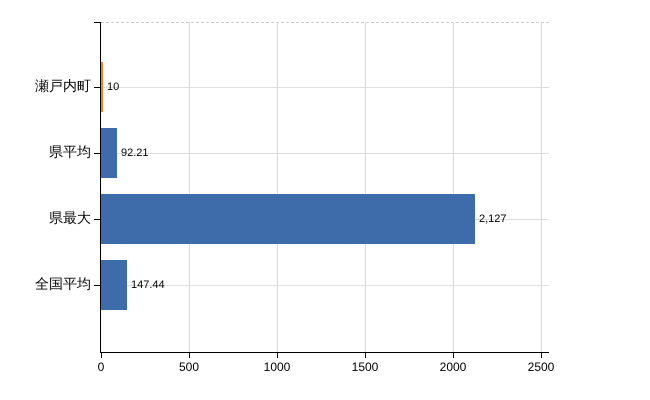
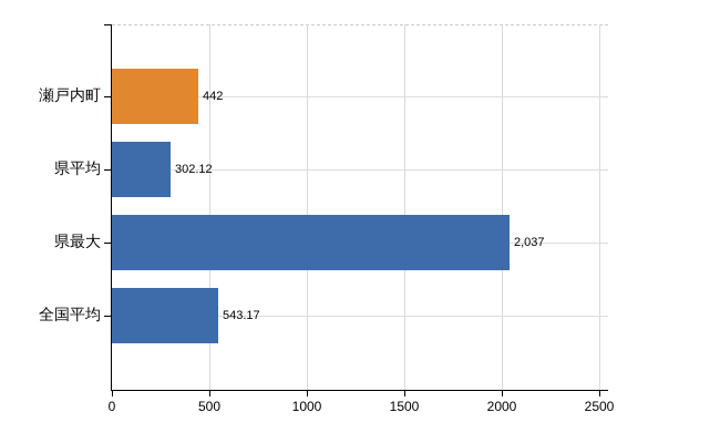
瀬戸内町: 10 -> 442
県平均: 92.21 -> 302.12
県最大: 2,127 -> 2,037
全国平均: 147.44 -> 543.17
